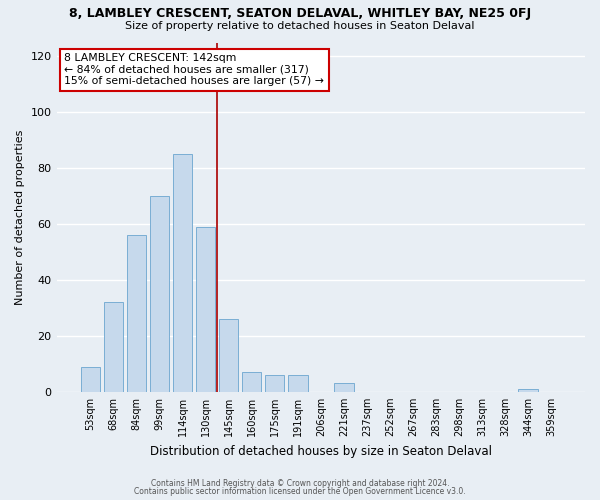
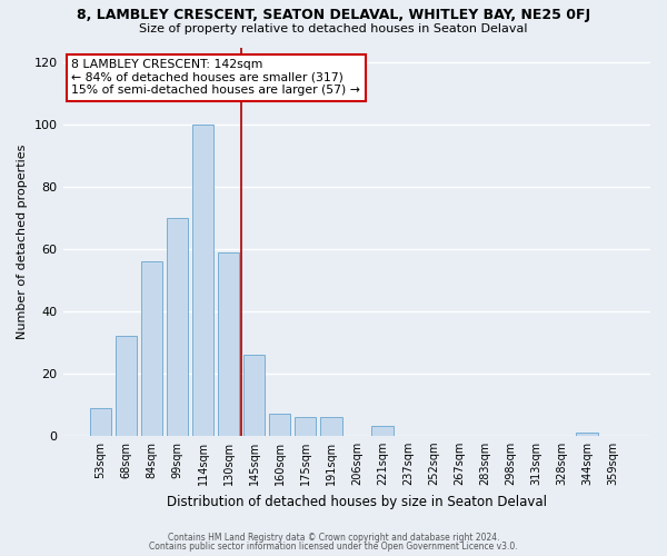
114sqm: 85 -> 100
